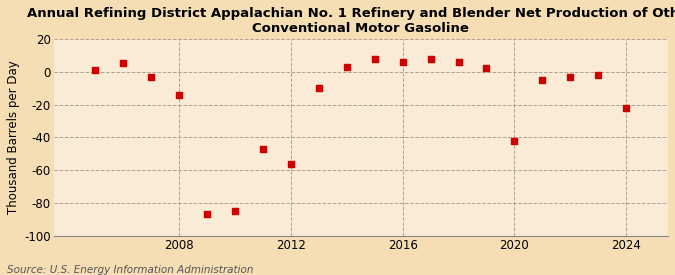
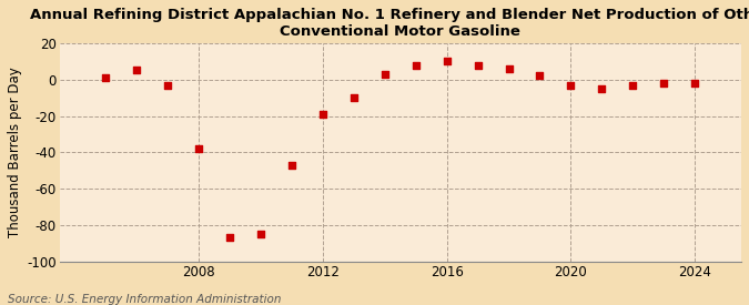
2008: -14 -> -38
2012: -56 -> -19
2016: 6 -> 10
2020: -42 -> -3
2024: -22 -> -2
